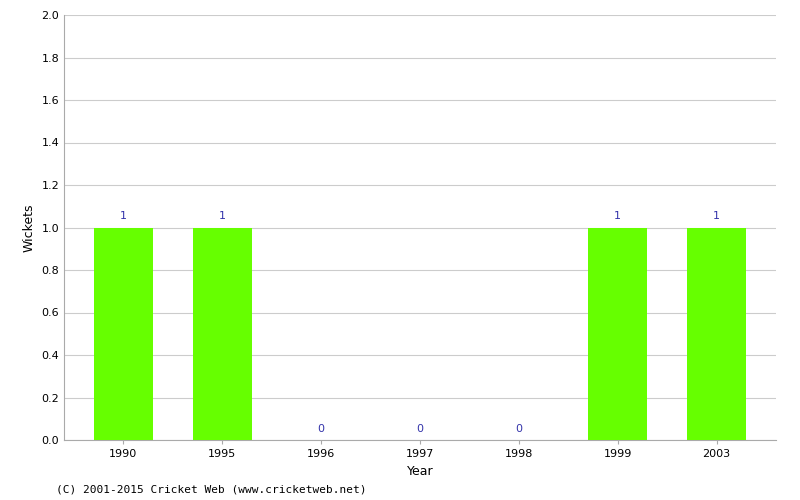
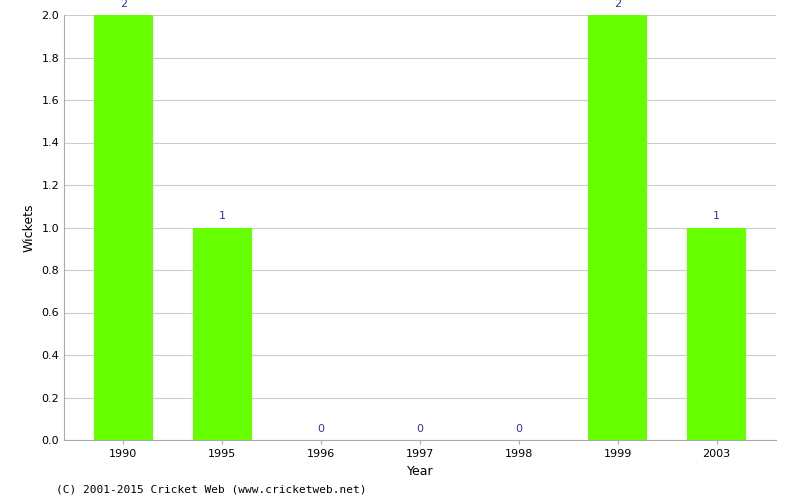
1990: 1 -> 2
1999: 1 -> 2
